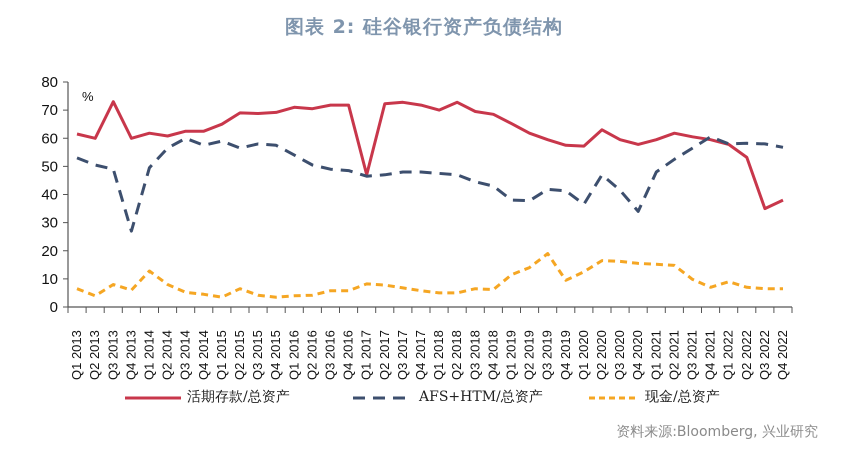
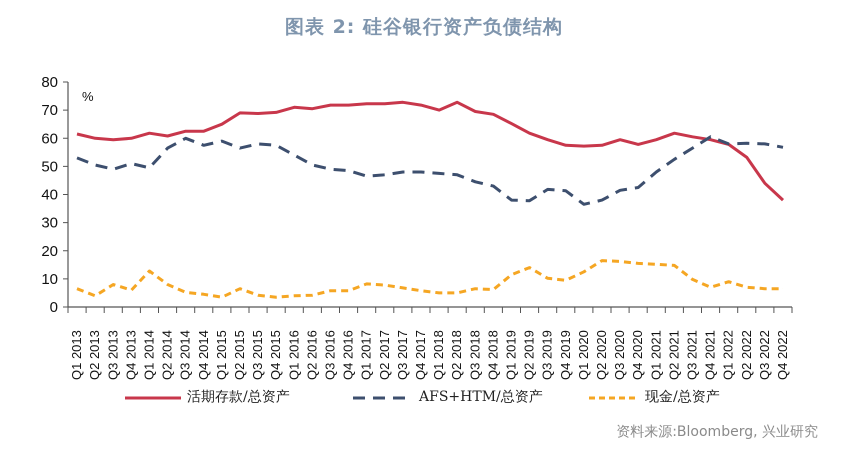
活期存款/总资产/Q3 2013: 73 -> 60
AFS+HTM/总资产/Q4 2013: 27 -> 51
活期存款/总资产/Q1 2017: 47 -> 72
现金/总资产/Q3 2019: 19 -> 10
活期存款/总资产/Q2 2020: 63 -> 58
AFS+HTM/总资产/Q2 2020: 47 -> 38
AFS+HTM/总资产/Q4 2020: 34 -> 42
活期存款/总资产/Q3 2022: 35 -> 44
